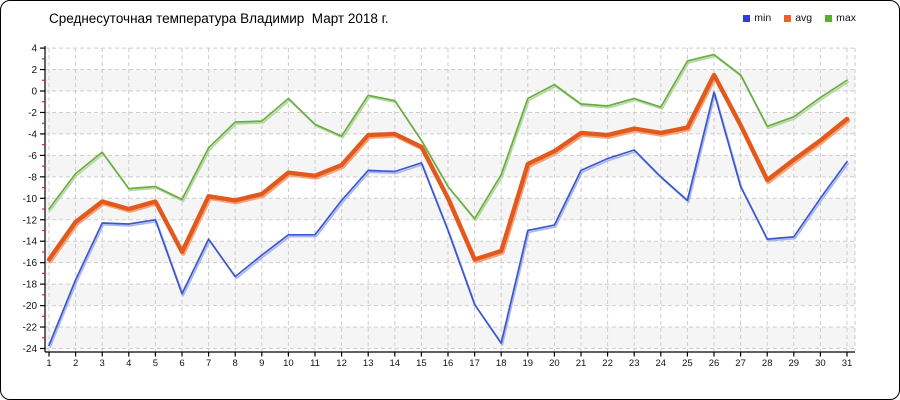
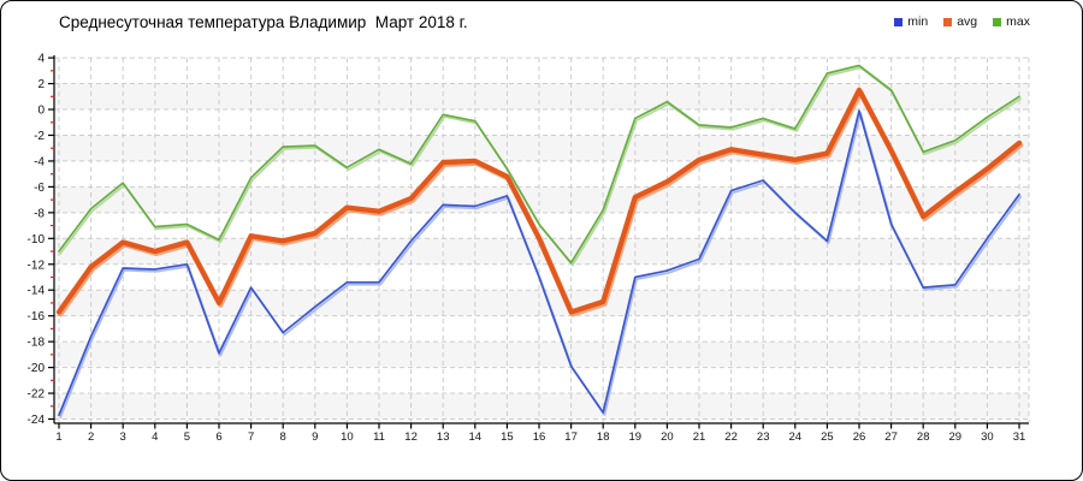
max/10: -0.7 -> -4.5
min/21: -7.4 -> -11.6
avg/22: -4.1 -> -3.1
